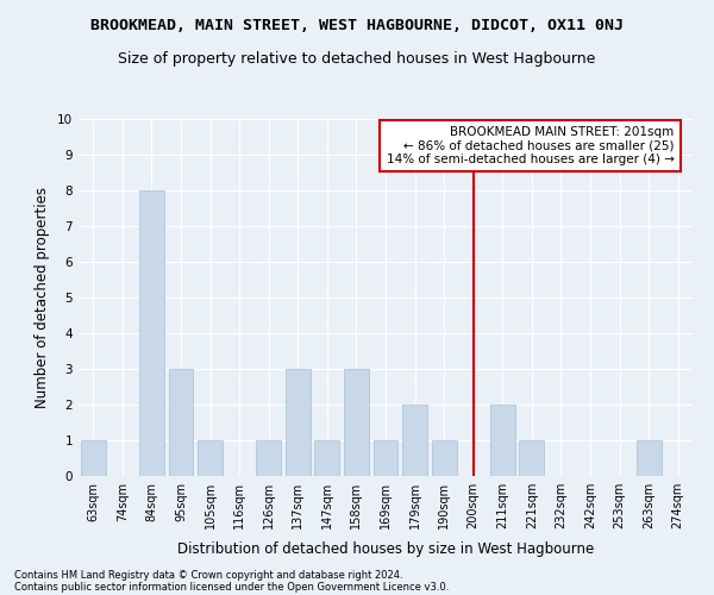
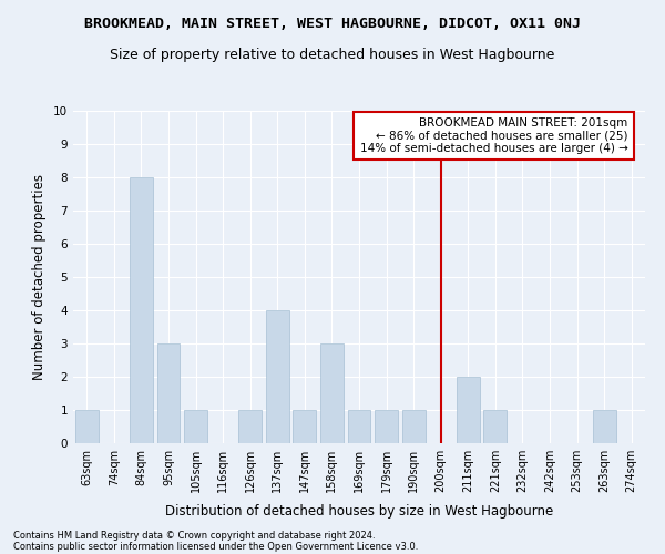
137sqm: 3 -> 4
179sqm: 2 -> 1
